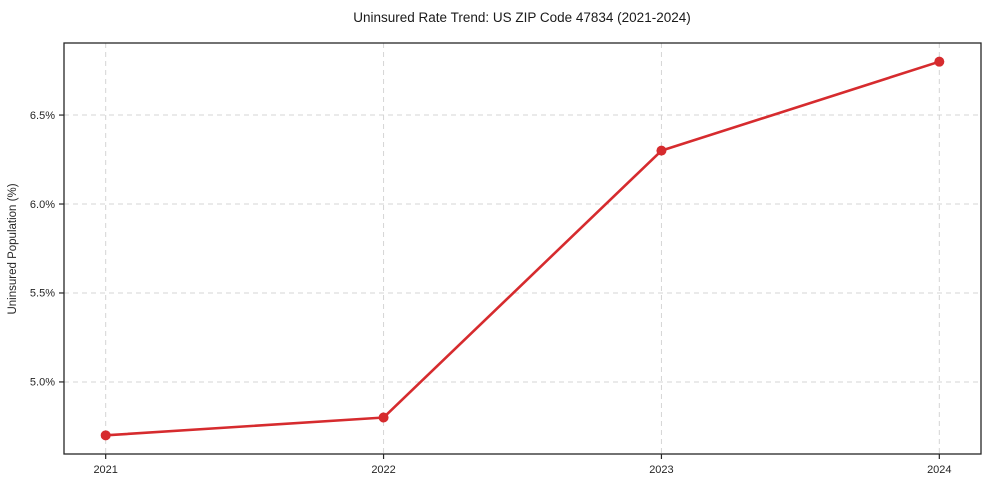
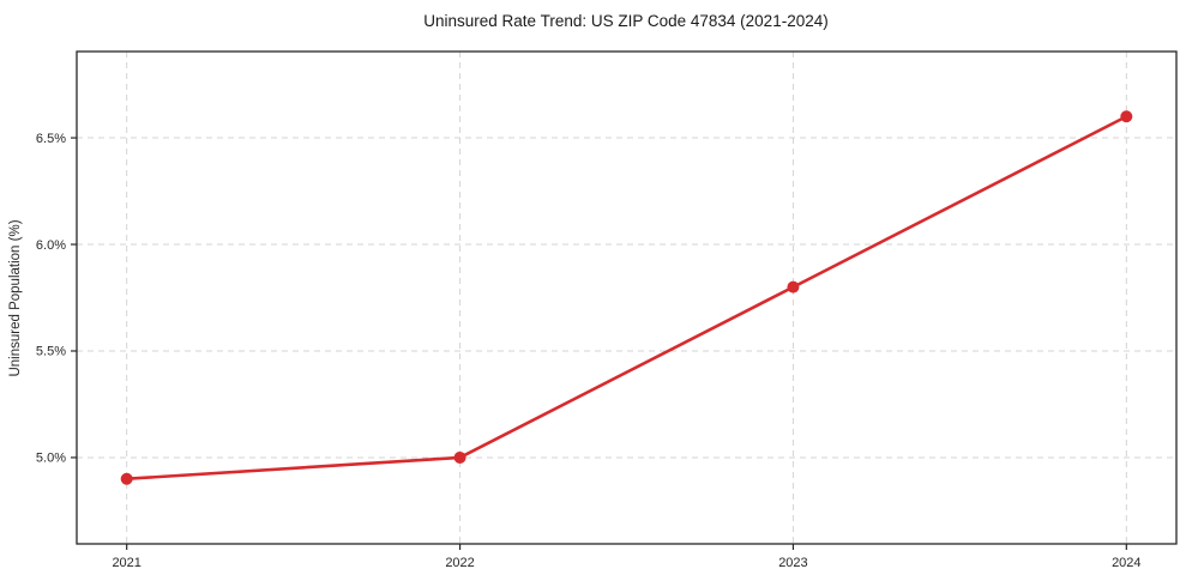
2021: 4.7% -> 4.9%
2022: 4.8% -> 5.0%
2023: 6.3% -> 5.8%
2024: 6.8% -> 6.6%
